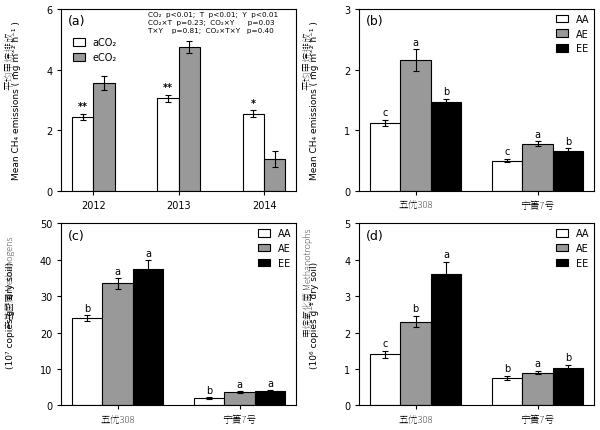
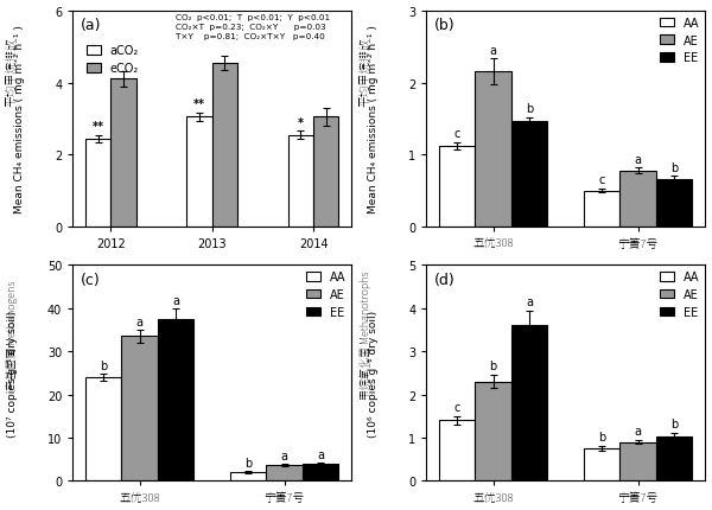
eCO₂/2012: 3.55 -> 4.10
eCO₂/2013: 4.75 -> 4.55
eCO₂/2014: 1.05 -> 3.05
